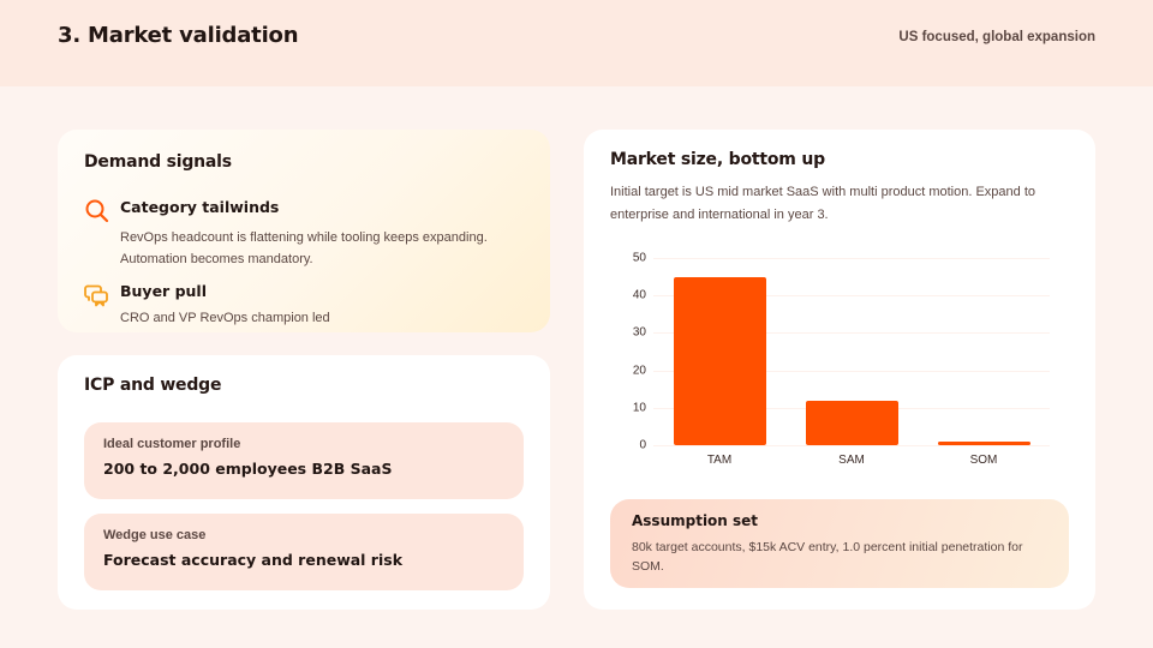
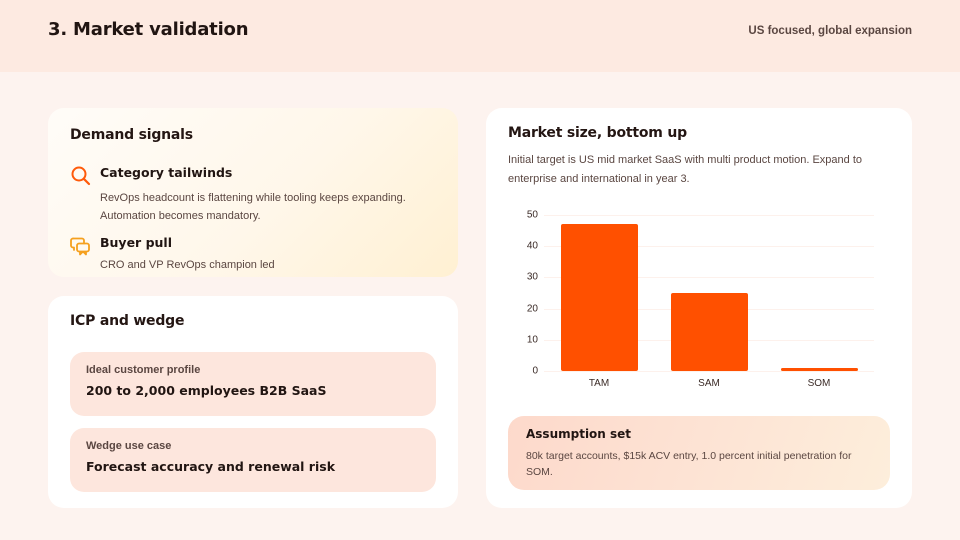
TAM: 45 -> 47
SAM: 12 -> 25
